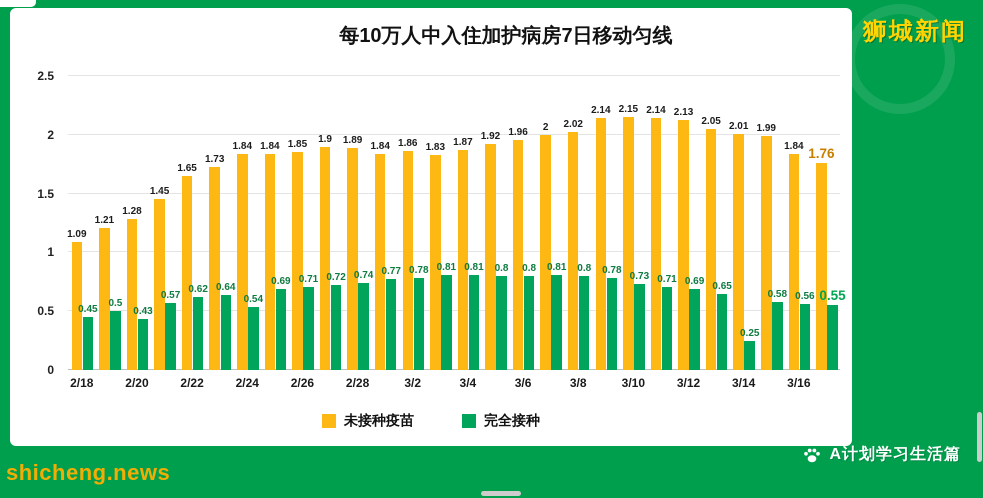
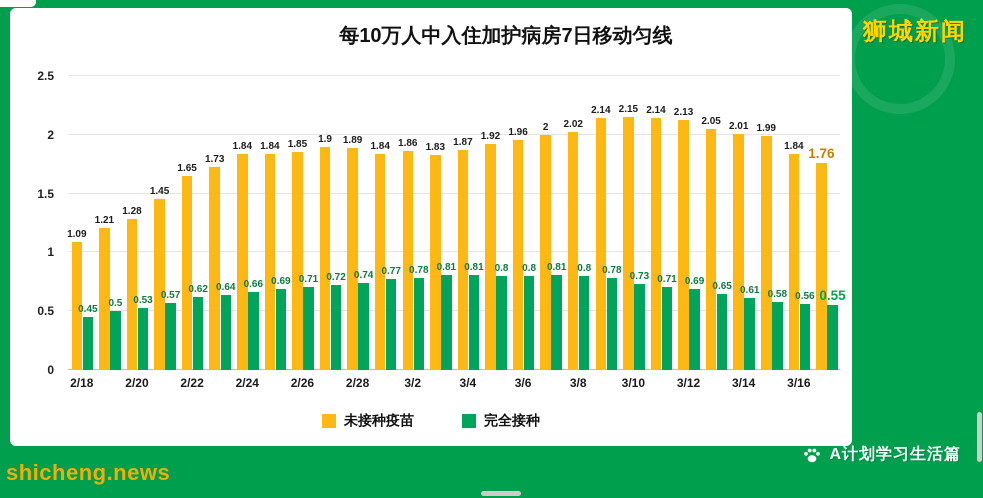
完全接种/2/20: 0.43 -> 0.53
完全接种/2/24: 0.54 -> 0.66
完全接种/3/14: 0.25 -> 0.61
